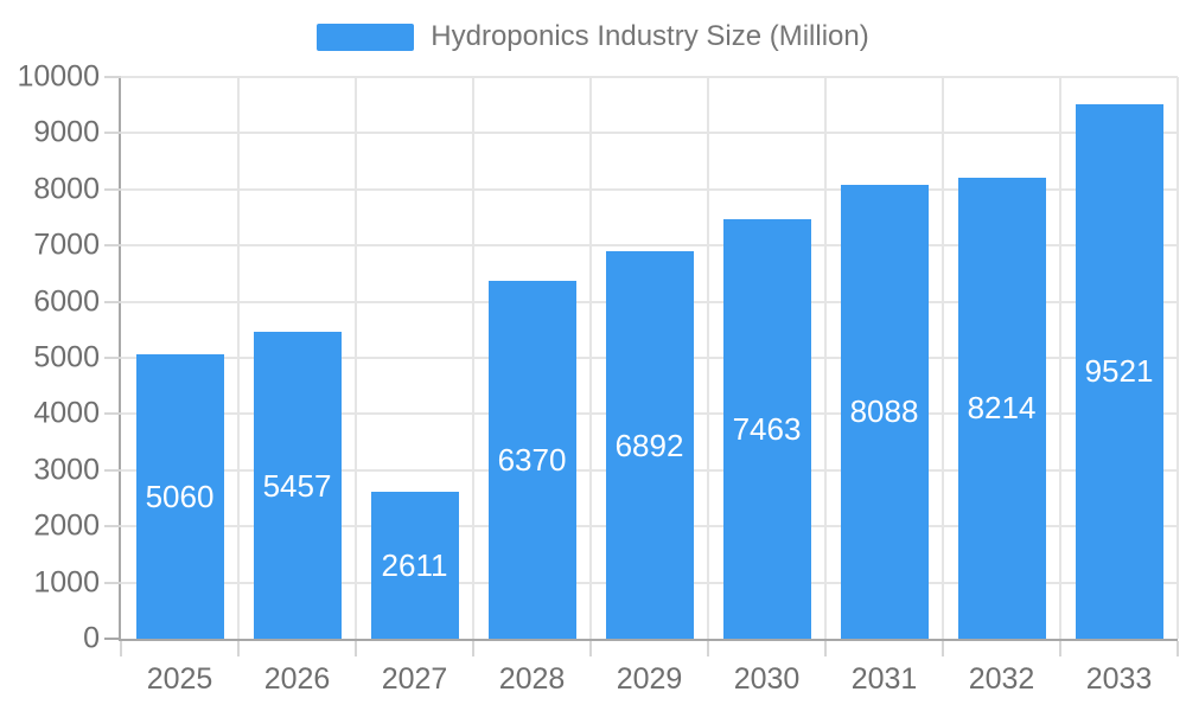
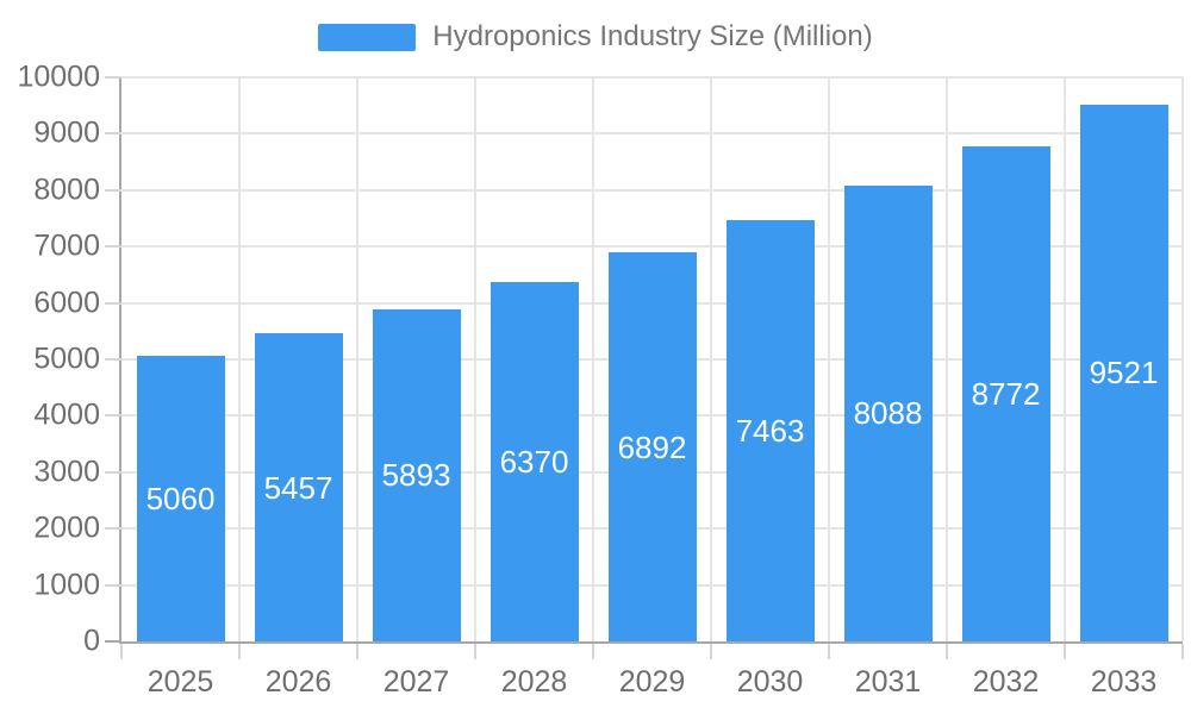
2027: 2611 -> 5893
2032: 8214 -> 8772
